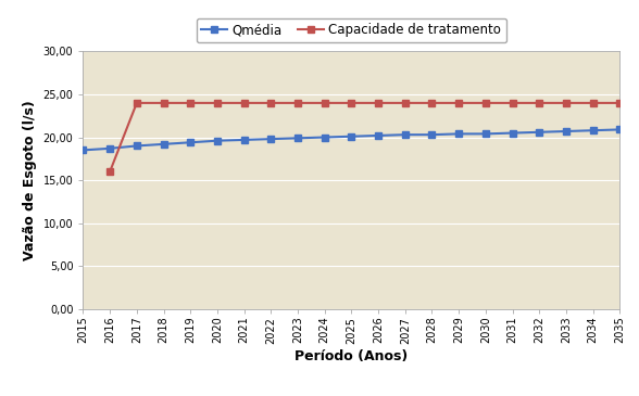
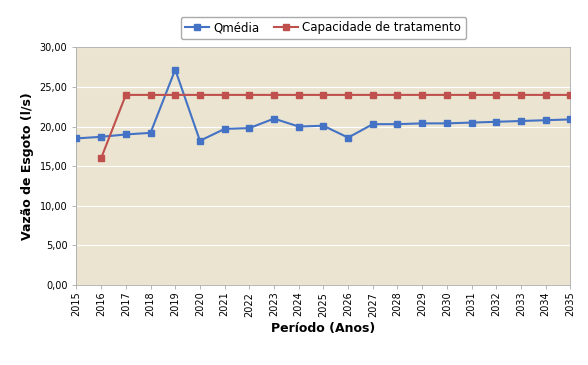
Qmédia/2019: 19,4 -> 27,2
Qmédia/2020: 19,6 -> 18,2
Qmédia/2023: 19,9 -> 21,0
Qmédia/2026: 20,2 -> 18,6
